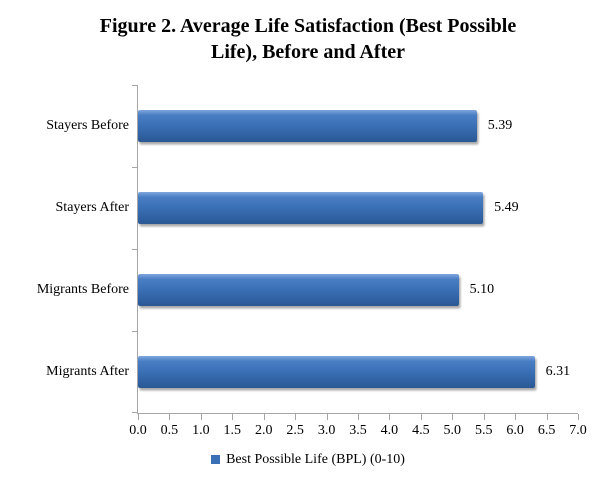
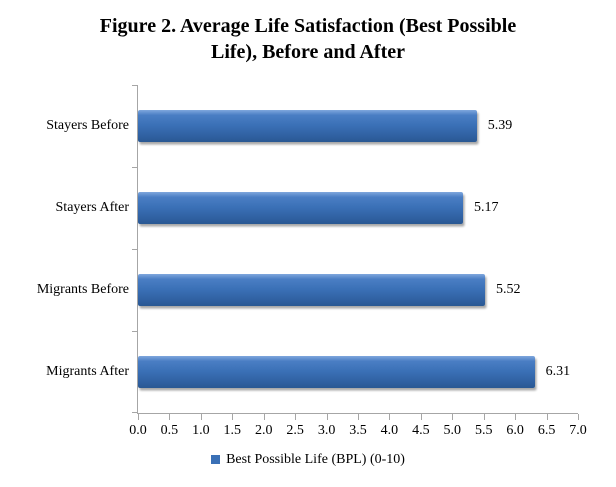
Stayers After: 5.49 -> 5.17
Migrants Before: 5.10 -> 5.52
